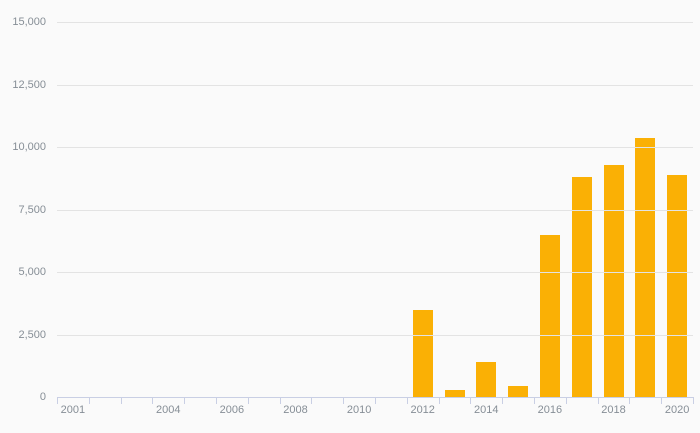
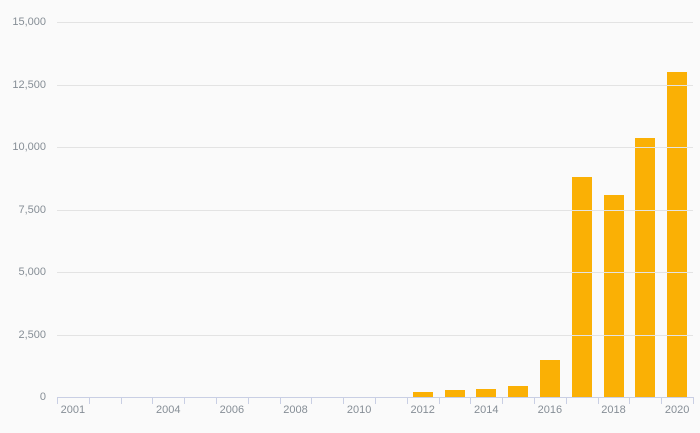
2012: 3500 -> 200
2014: 1400 -> 300
2016: 6500 -> 1500
2018: 9300 -> 8100
2020: 8900 -> 13000
